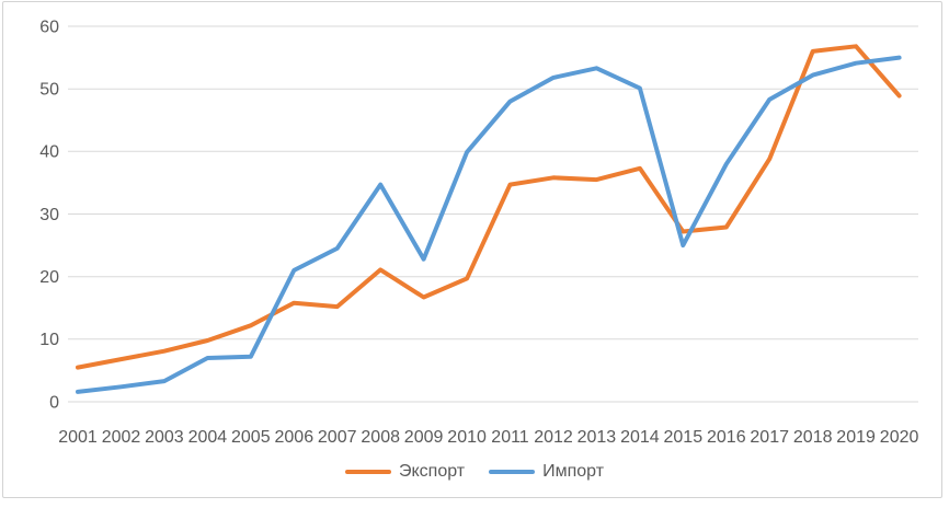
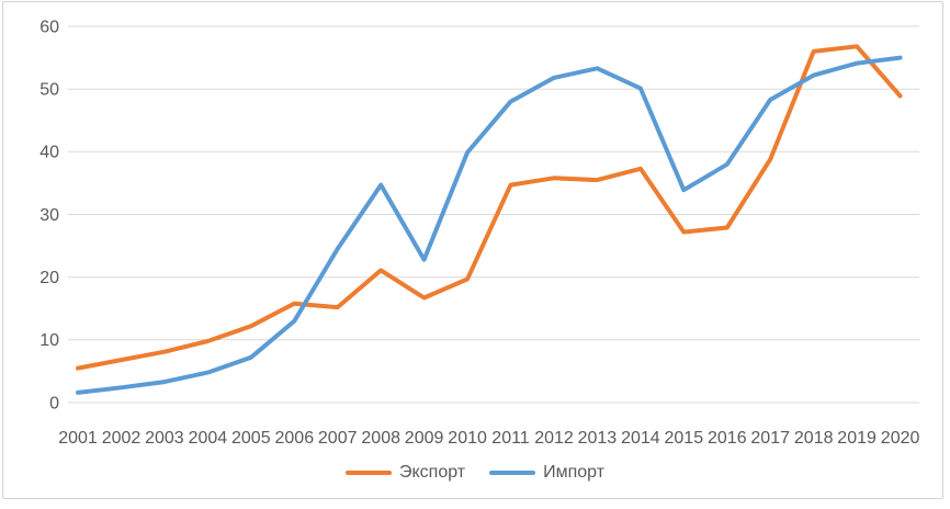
Импорт/2004: 7 -> 5
Импорт/2006: 21 -> 13
Импорт/2015: 25 -> 34
